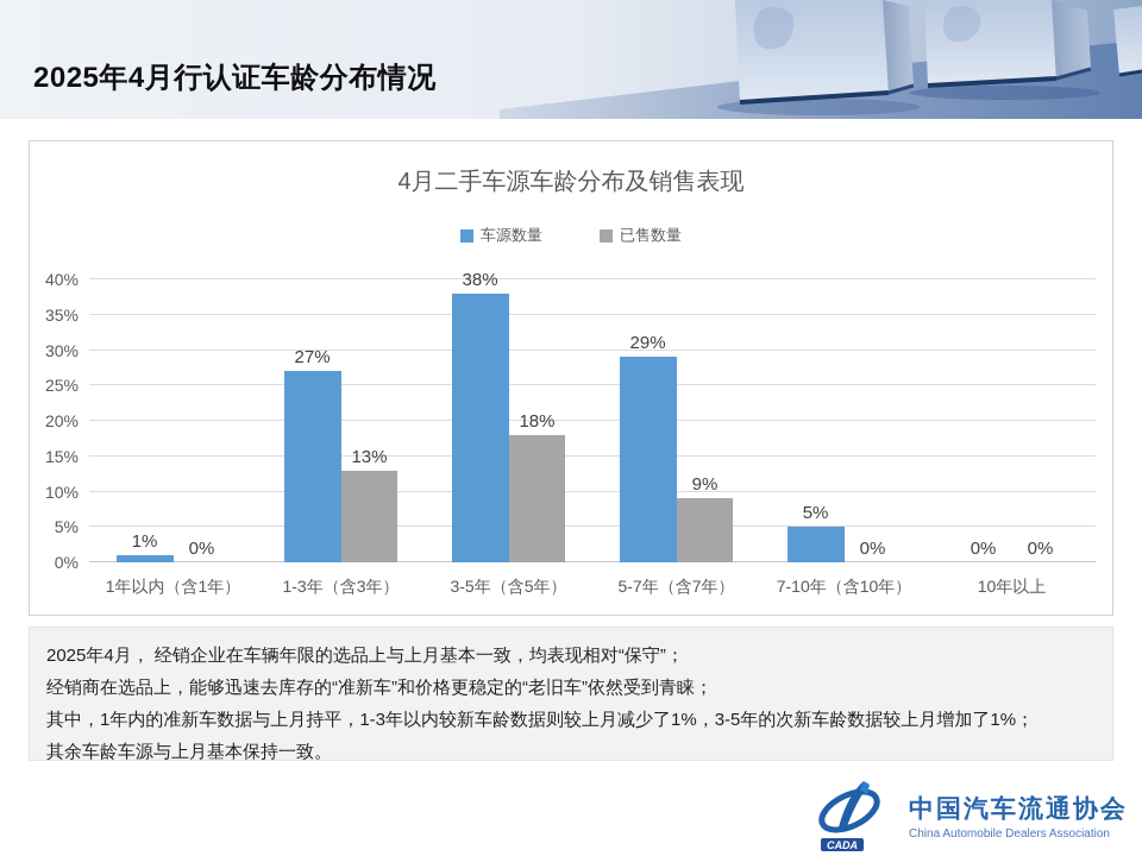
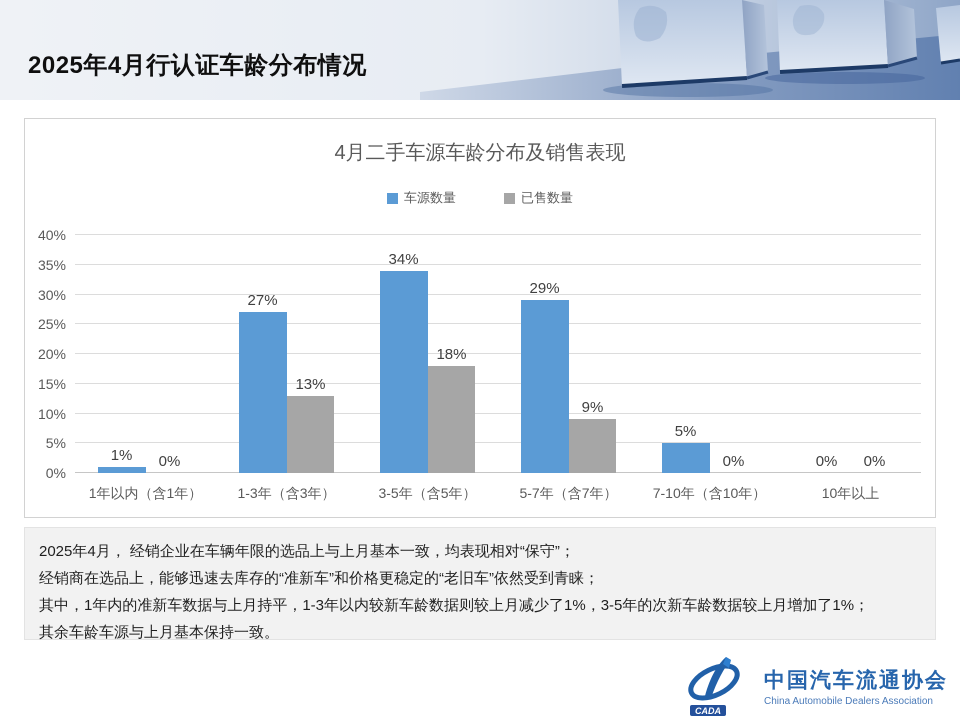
车源数量/3-5年（含5年）: 38% -> 34%
